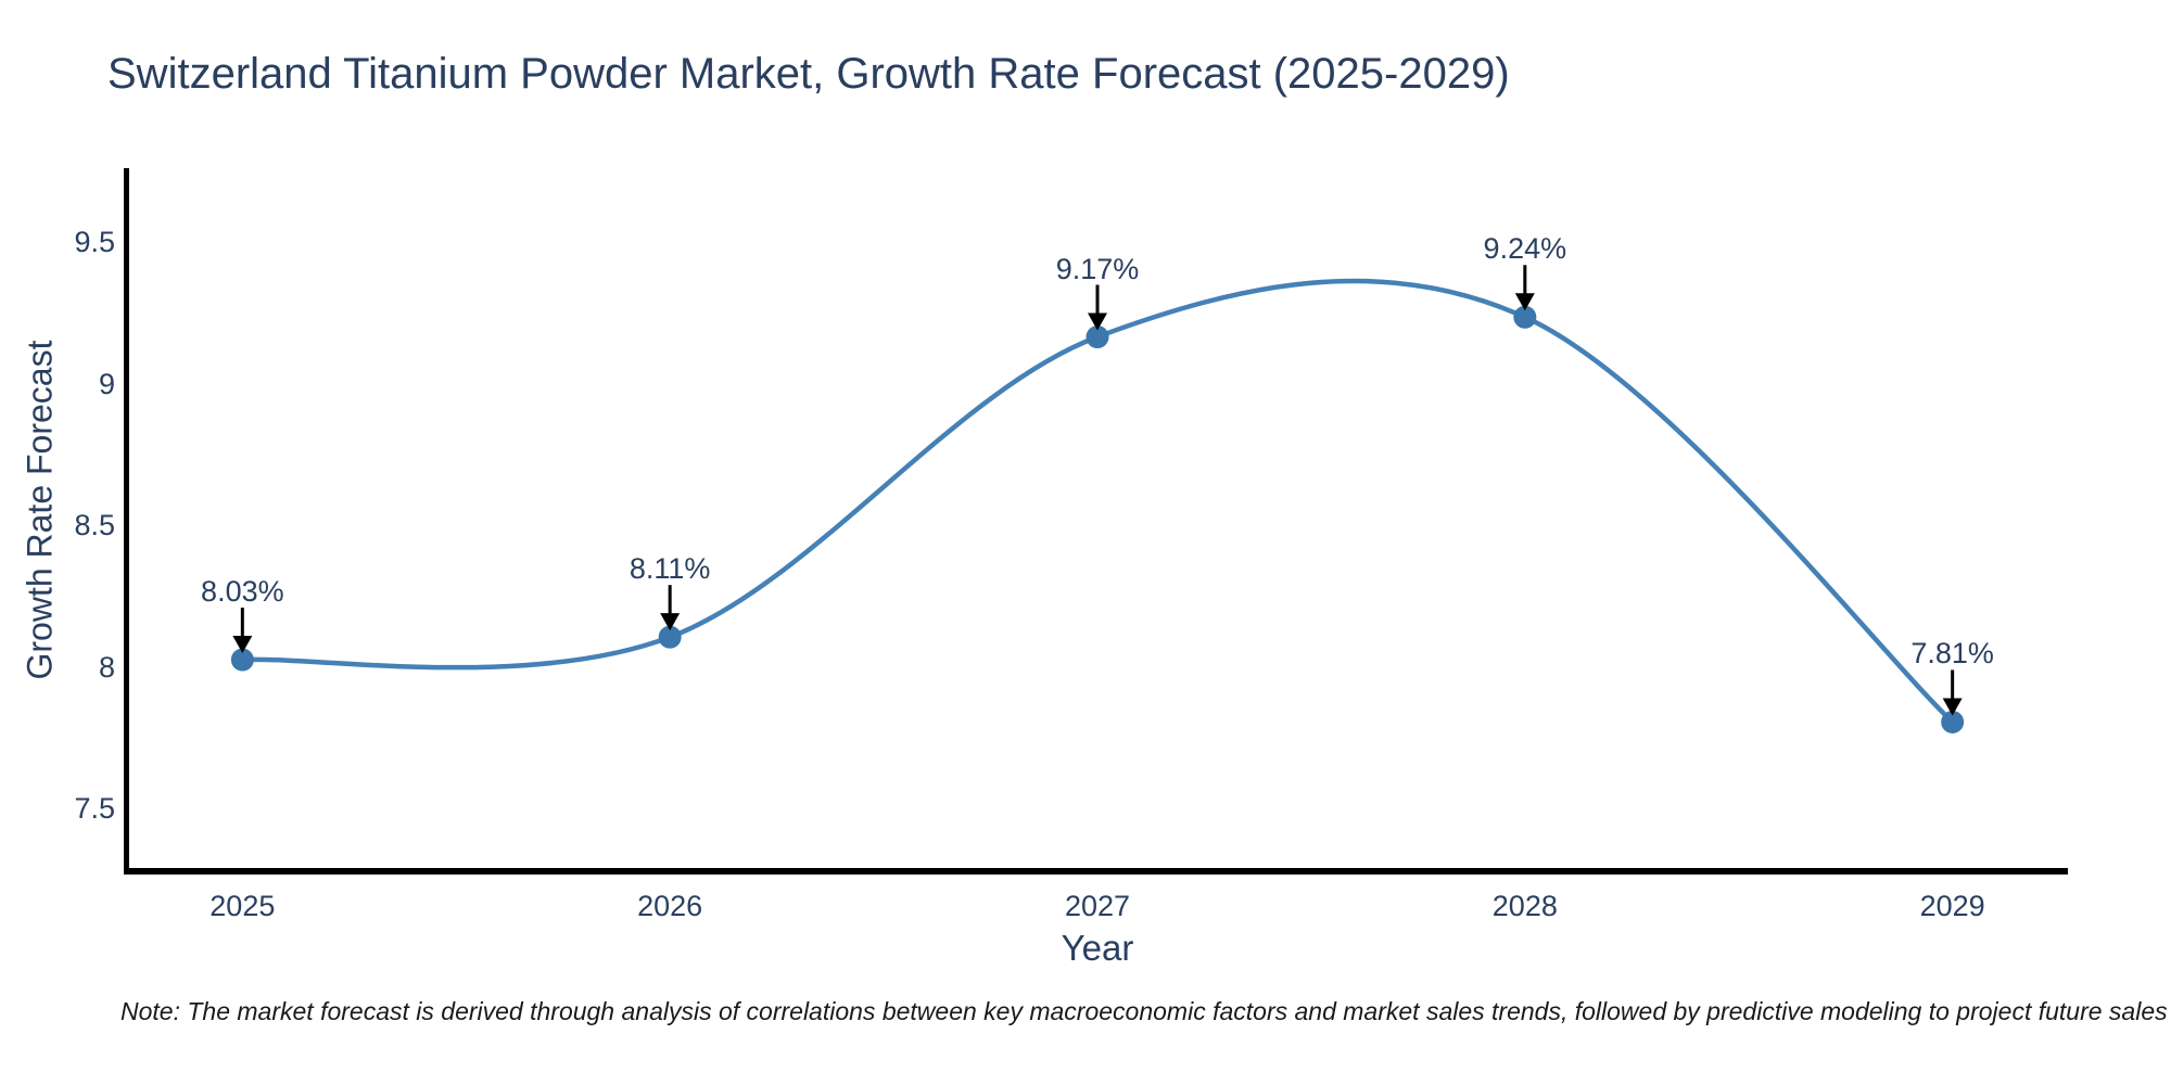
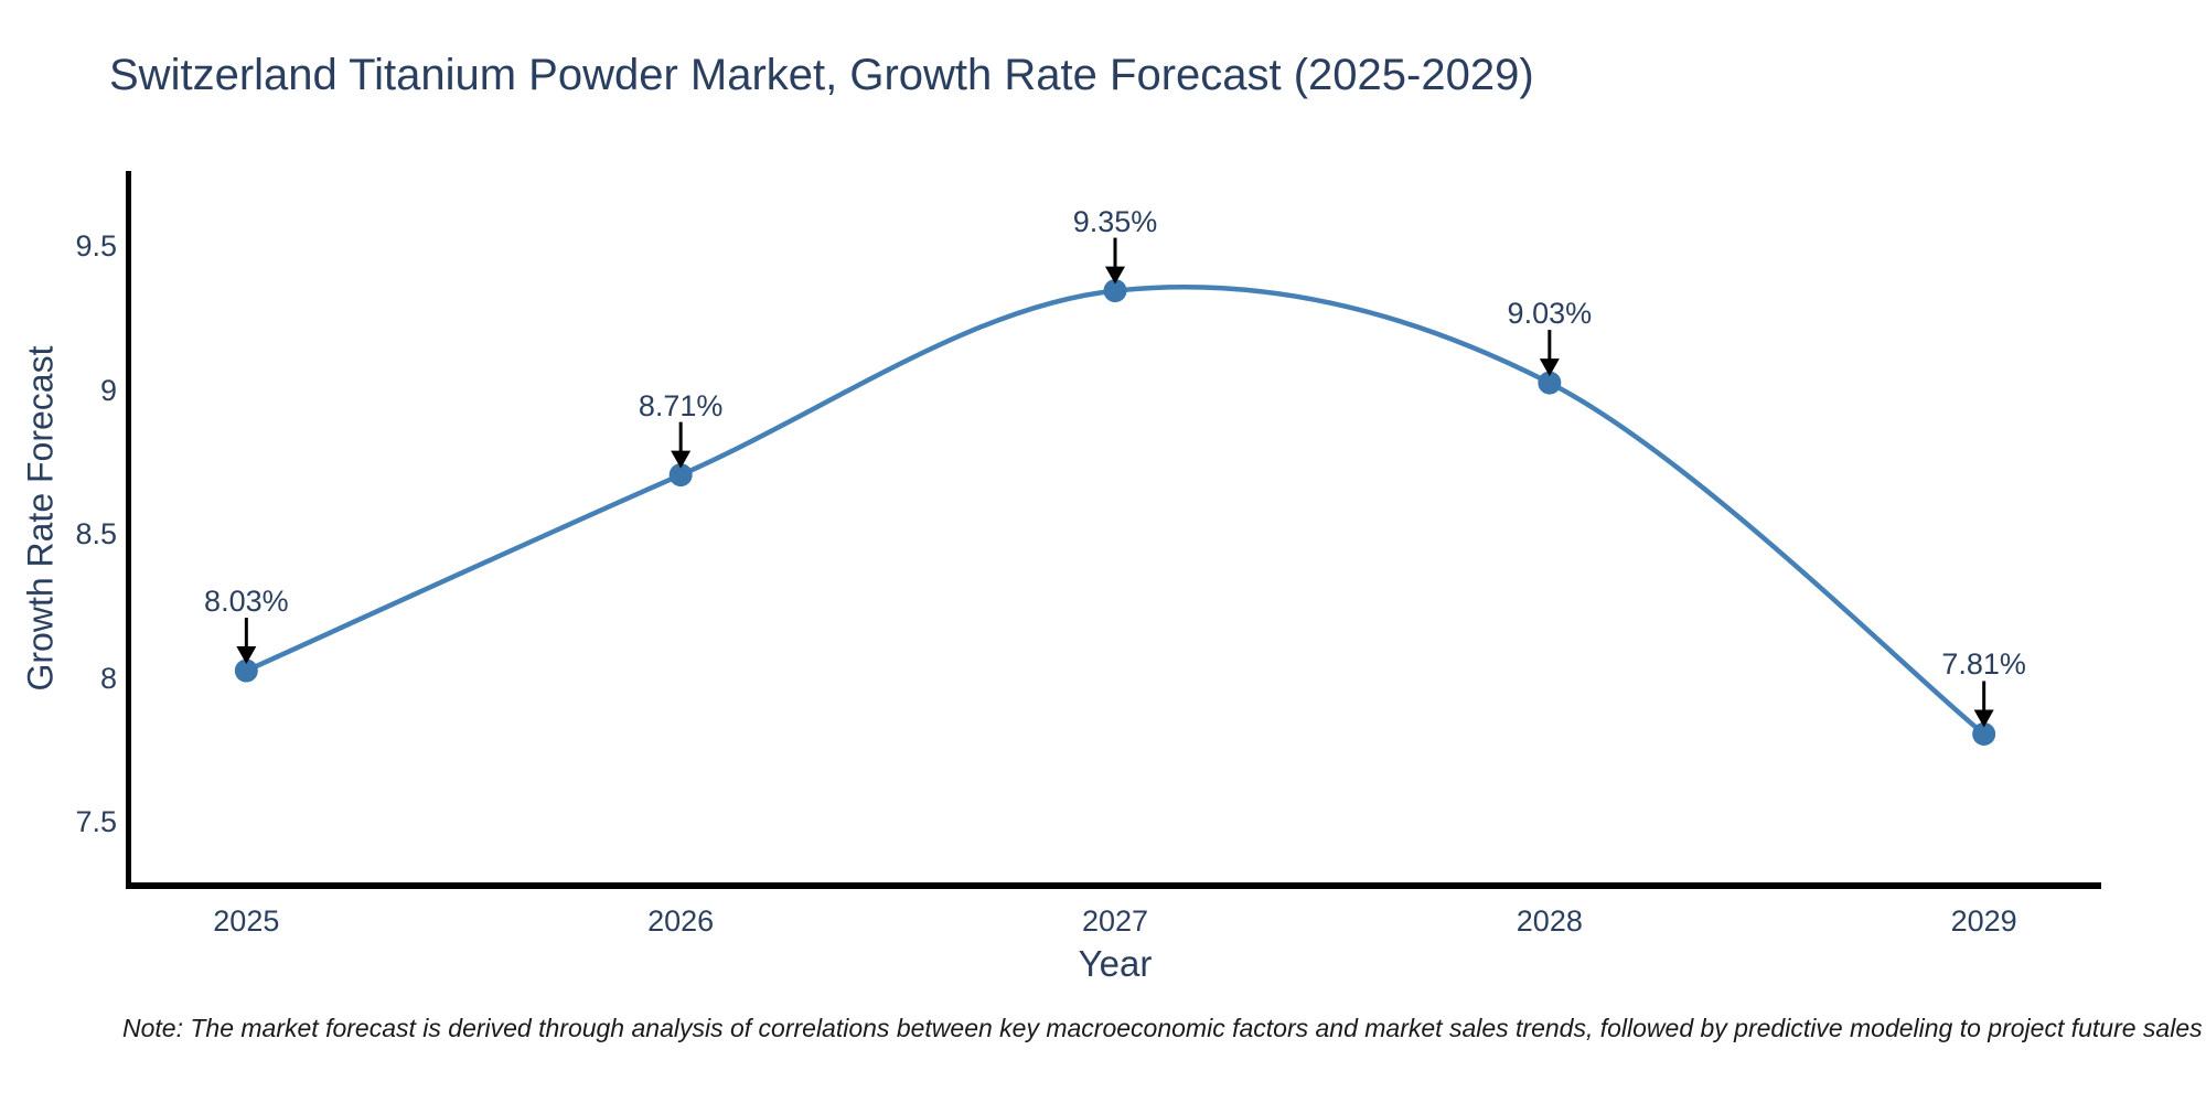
2026: 8.11% -> 8.71%
2027: 9.17% -> 9.35%
2028: 9.24% -> 9.03%
